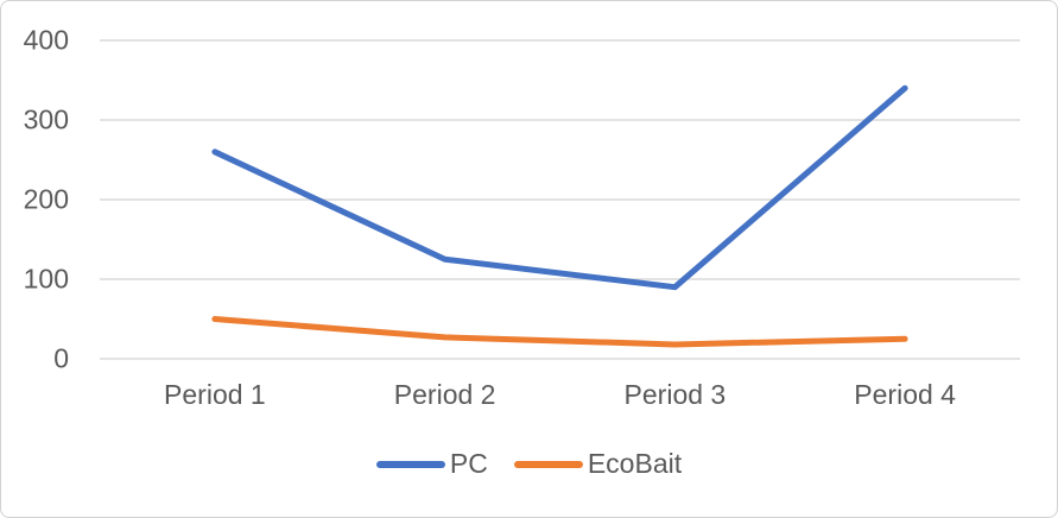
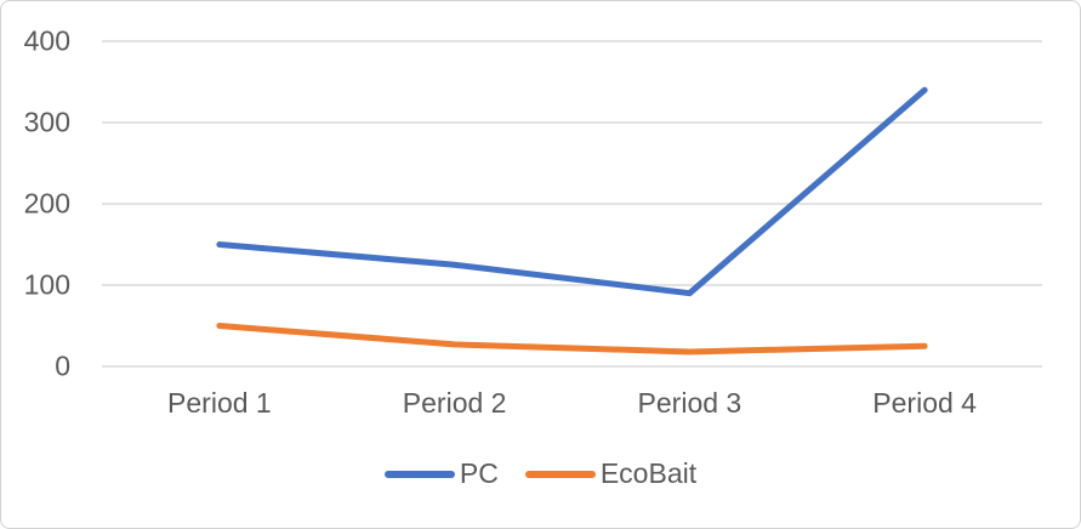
PC/Period 1: 260 -> 150
